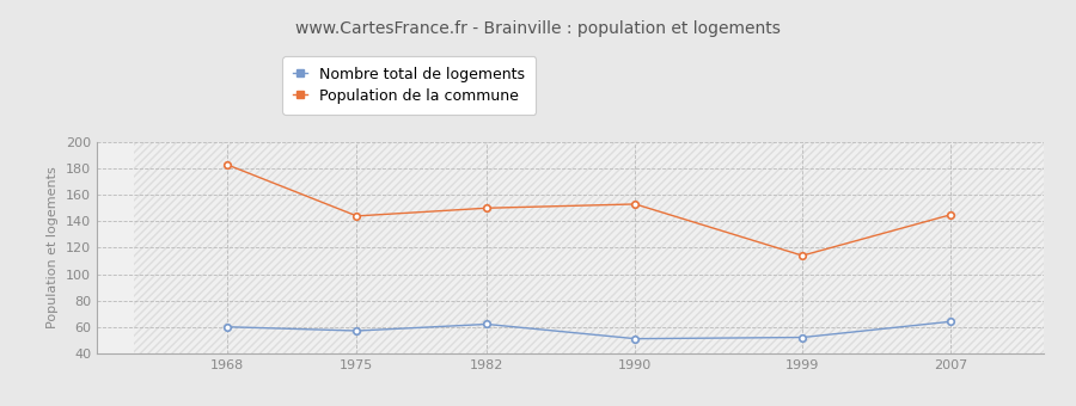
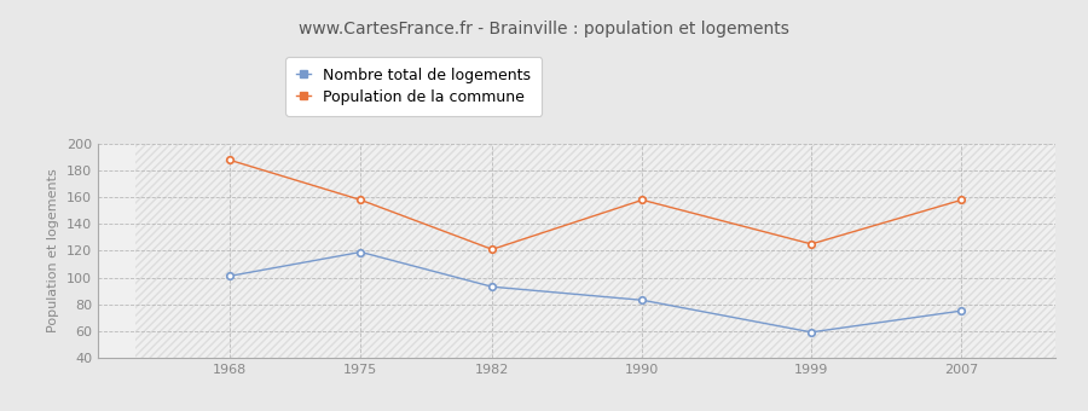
Nombre total de logements/1968: 60 -> 101
Population de la commune/1968: 183 -> 188
Nombre total de logements/1975: 57 -> 119
Population de la commune/1975: 144 -> 158
Nombre total de logements/1982: 62 -> 93
Population de la commune/1982: 150 -> 121
Nombre total de logements/1990: 51 -> 83
Population de la commune/1990: 153 -> 158
Nombre total de logements/1999: 52 -> 59
Population de la commune/1999: 114 -> 125
Nombre total de logements/2007: 64 -> 75
Population de la commune/2007: 145 -> 158
